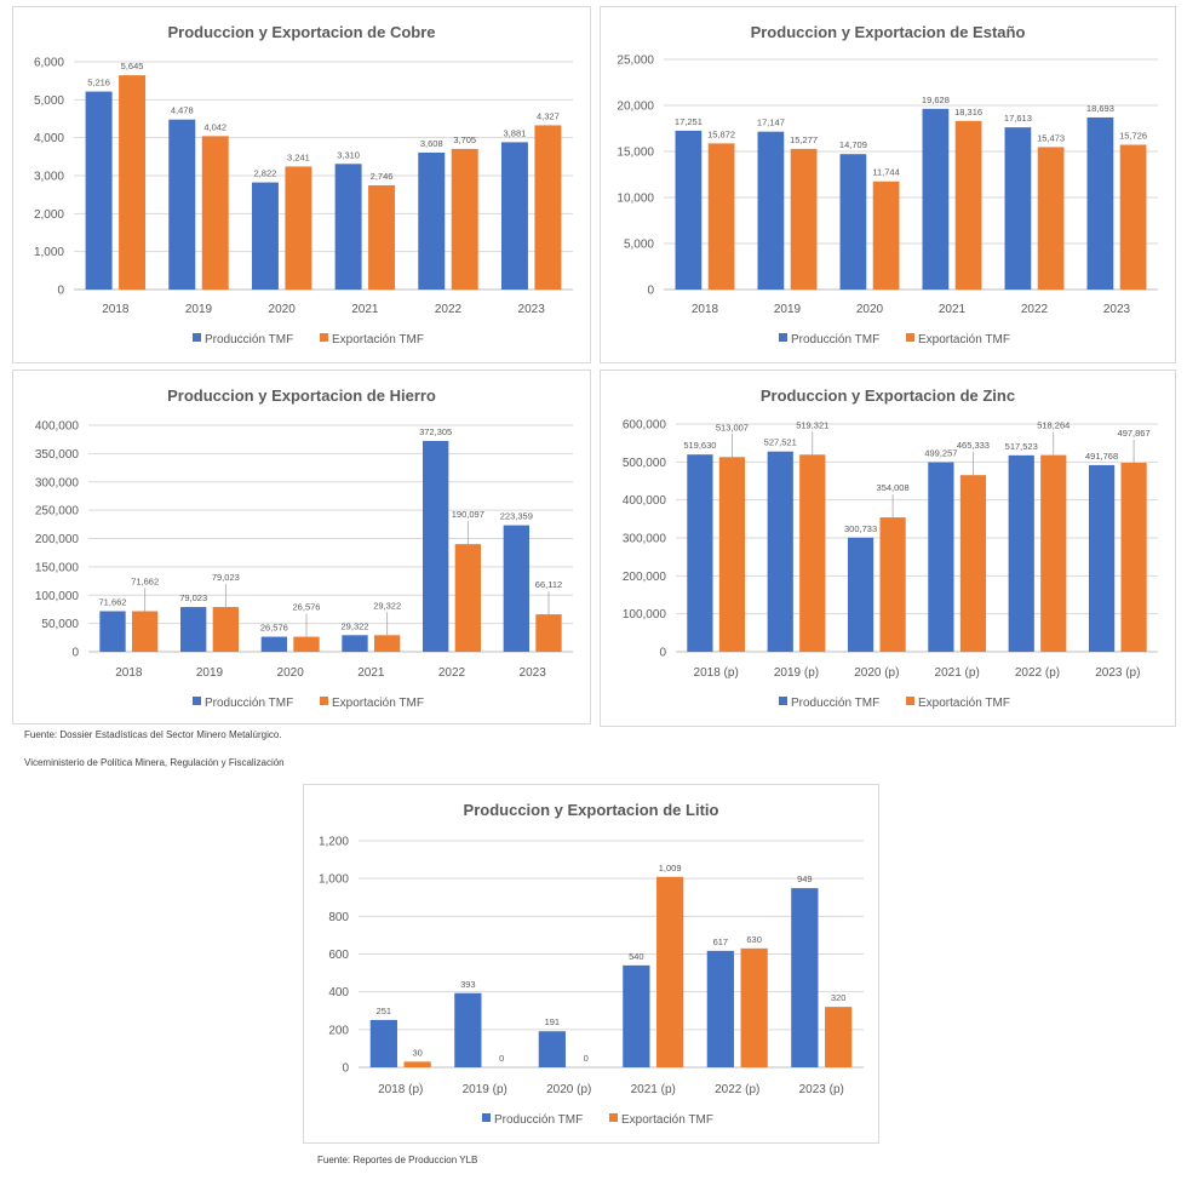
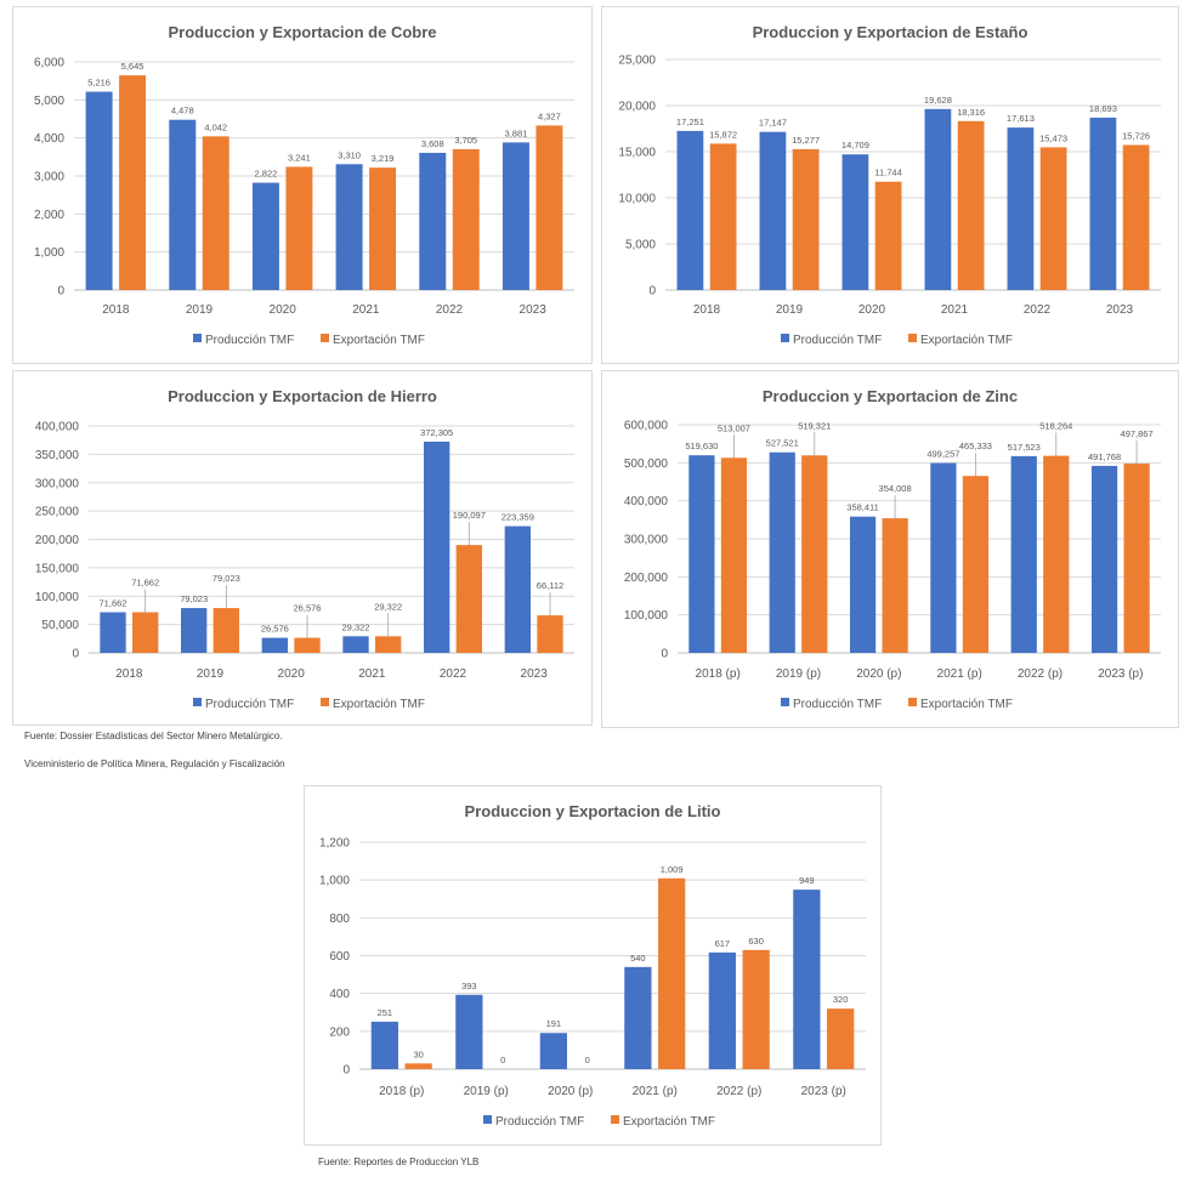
Produccion y Exportacion de Cobre/Exportación TMF/2021: 2,746 -> 3,219
Produccion y Exportacion de Zinc/Producción TMF/2020 (p): 300,733 -> 358,411
